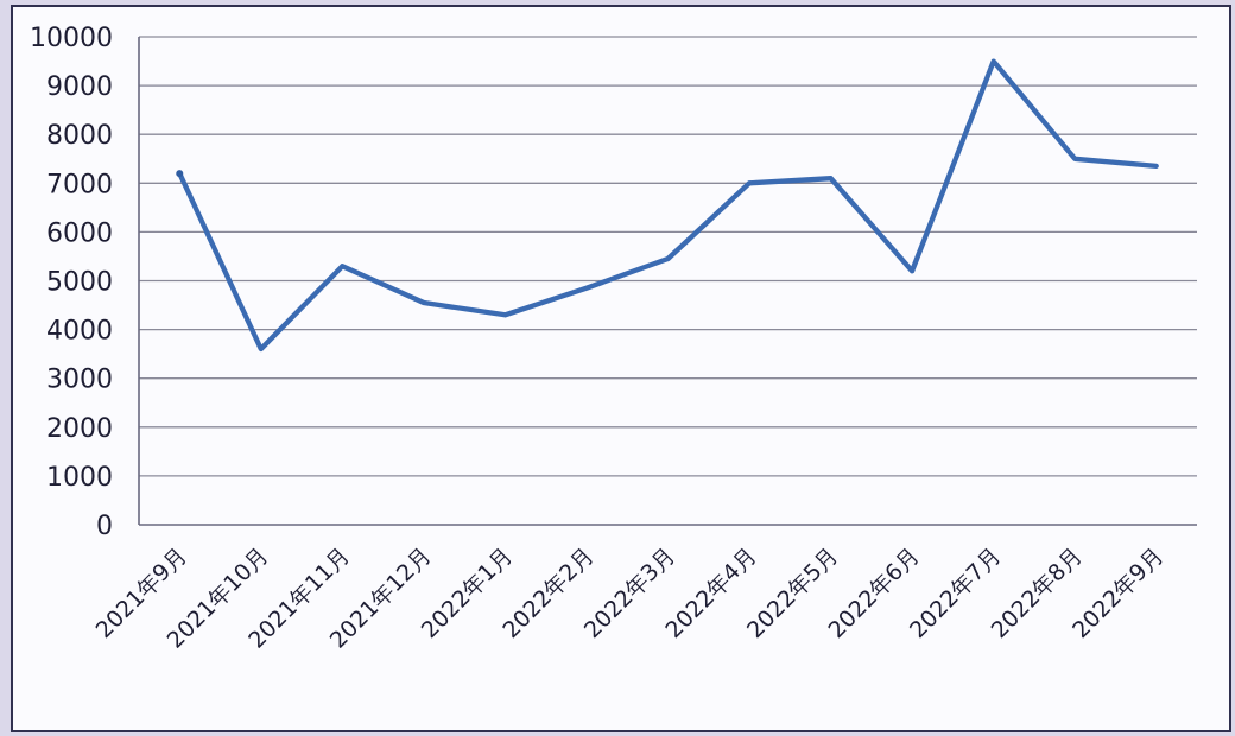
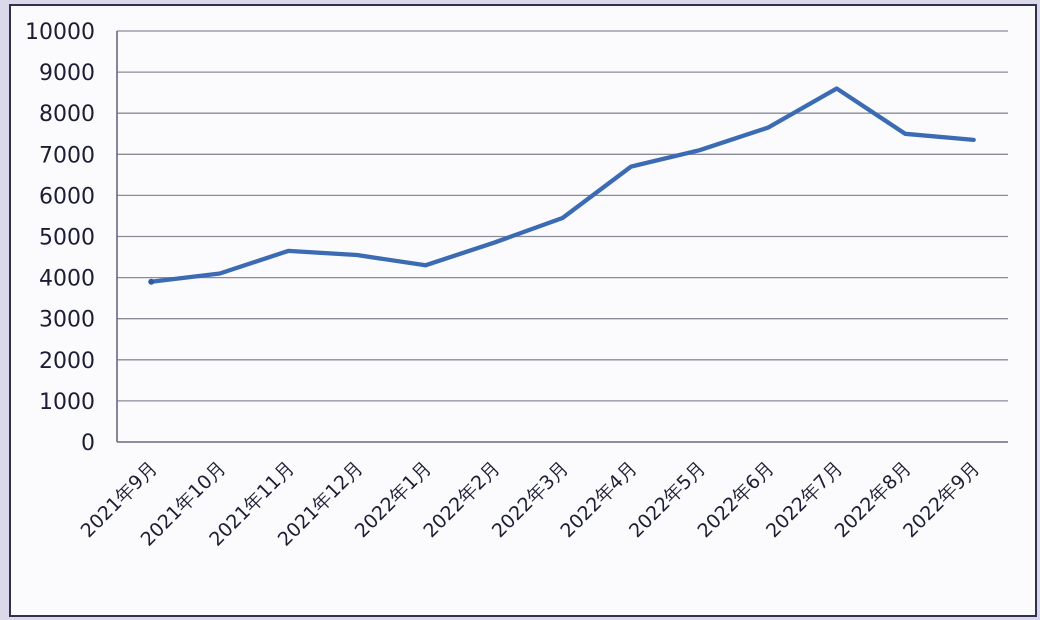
2021年9月: 7200 -> 3900
2021年10月: 3600 -> 4100
2021年11月: 5300 -> 4600
2022年4月: 7000 -> 6700
2022年6月: 5200 -> 7600
2022年7月: 9500 -> 8600
